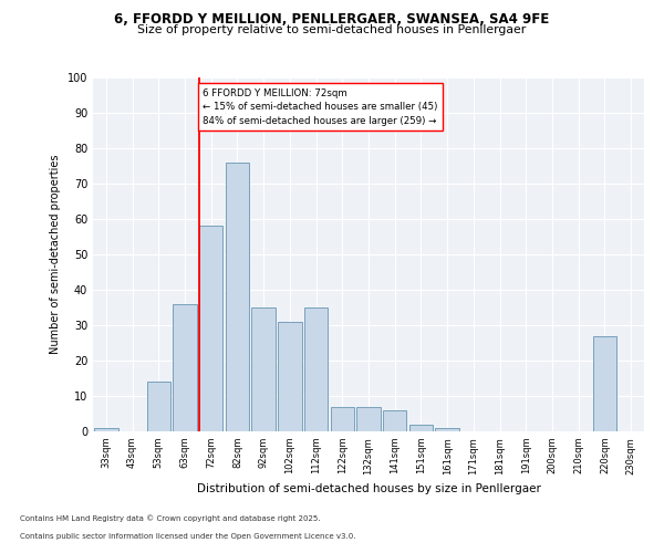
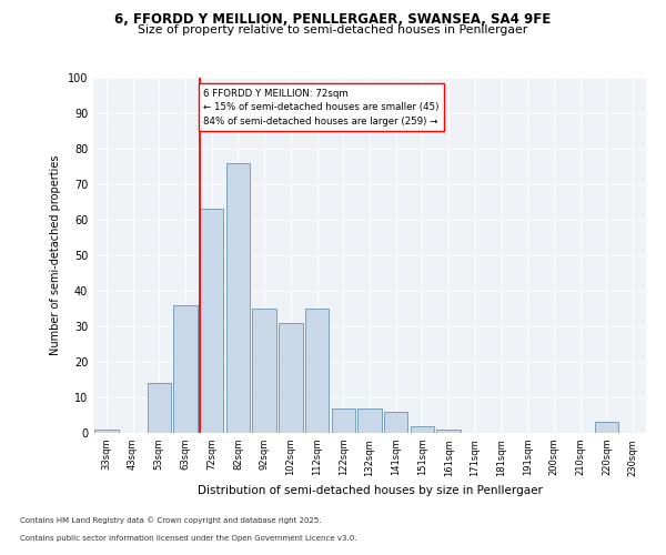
72sqm: 58 -> 63
220sqm: 27 -> 3
